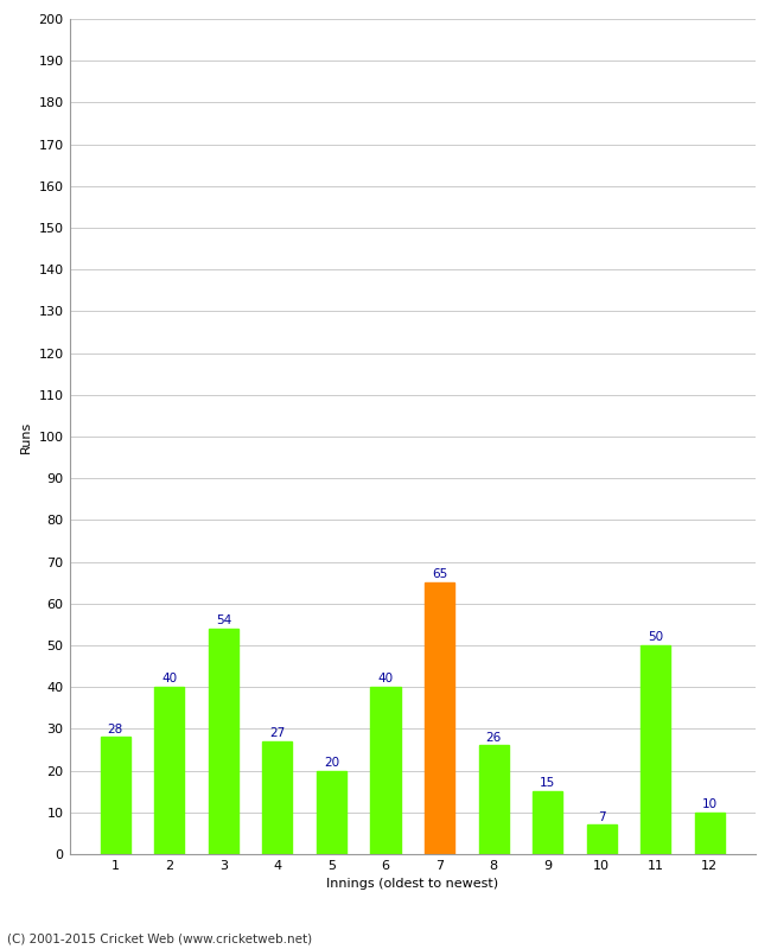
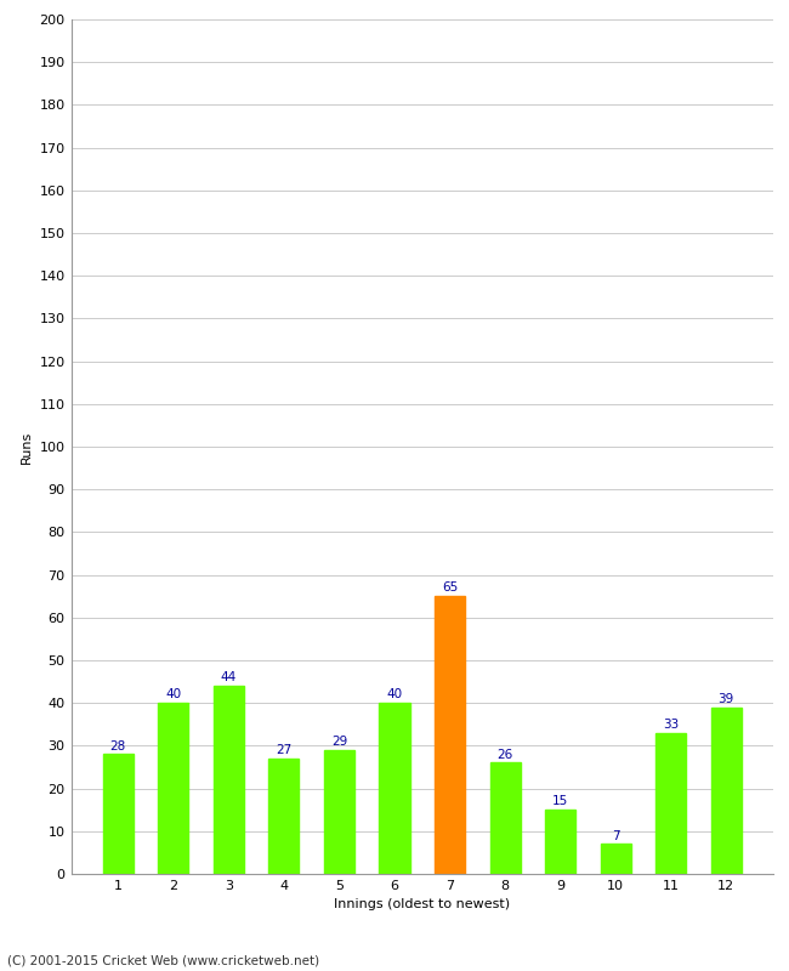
3: 54 -> 44
5: 20 -> 29
11: 50 -> 33
12: 10 -> 39
